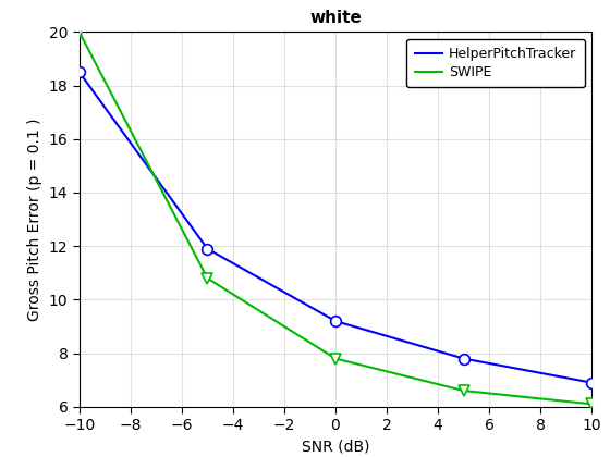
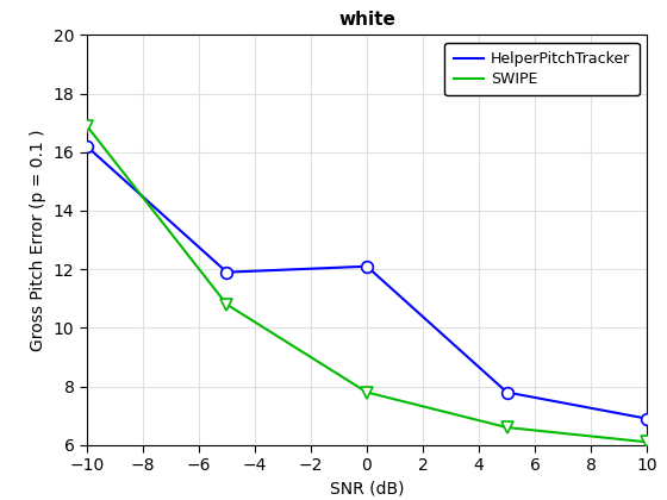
HelperPitchTracker/−10: 18.5 -> 16.2
SWIPE/−10: 20.0 -> 16.9
HelperPitchTracker/0: 9.2 -> 12.1
